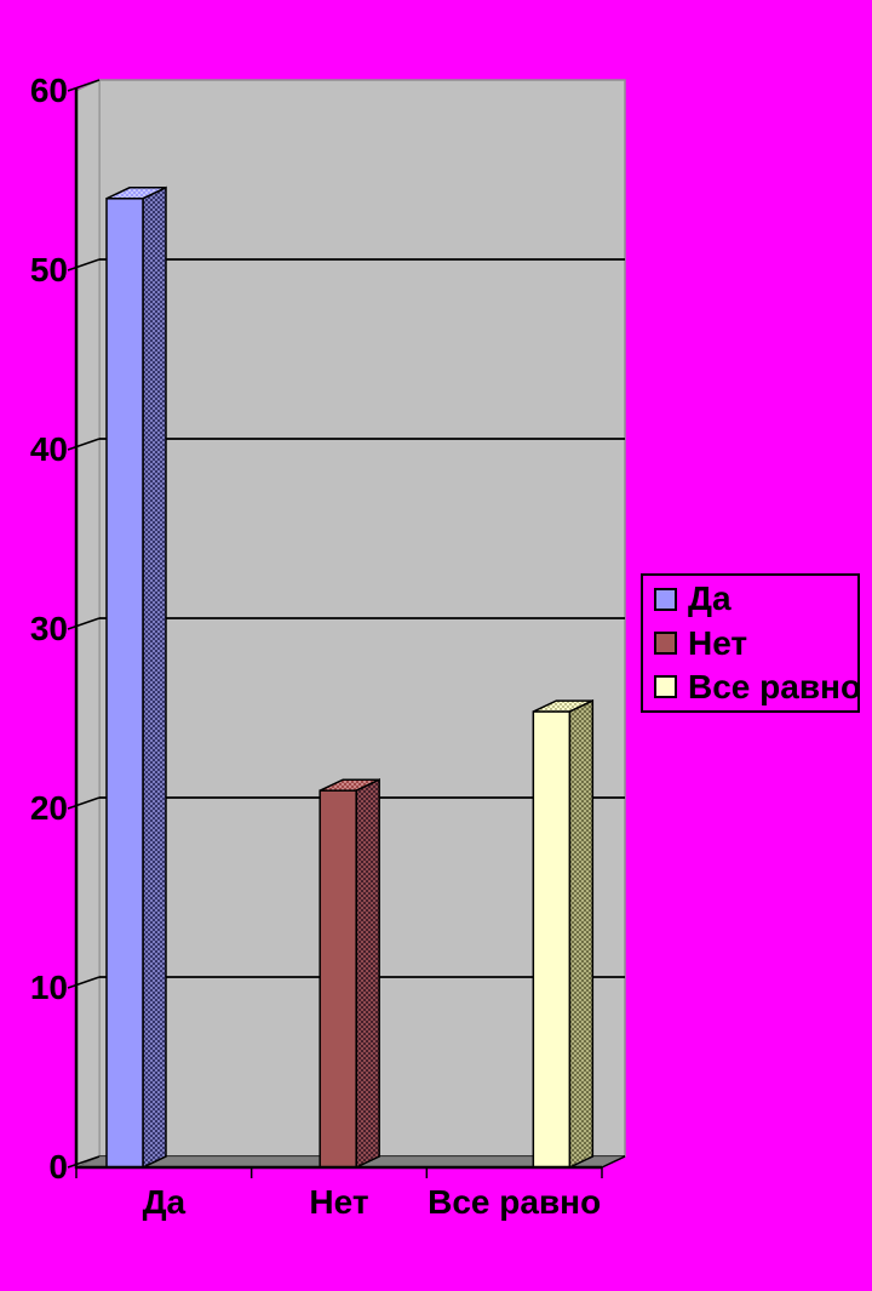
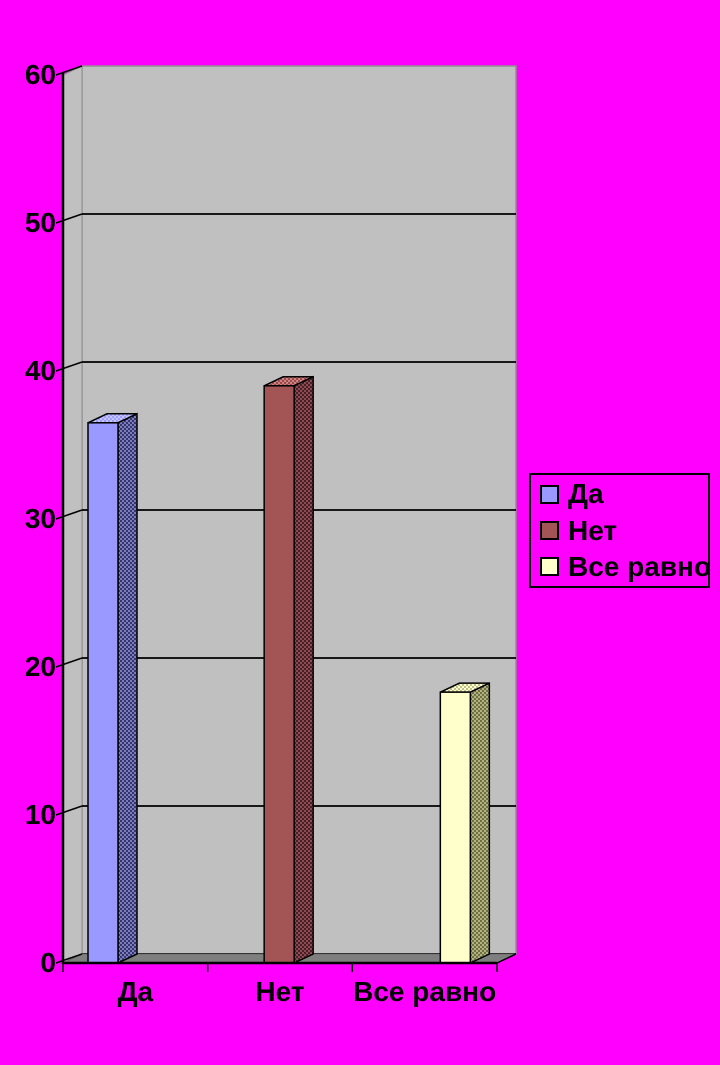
Да: 54.0 -> 36.5
Нет: 21.0 -> 39.0
Все равно: 25.4 -> 18.3
